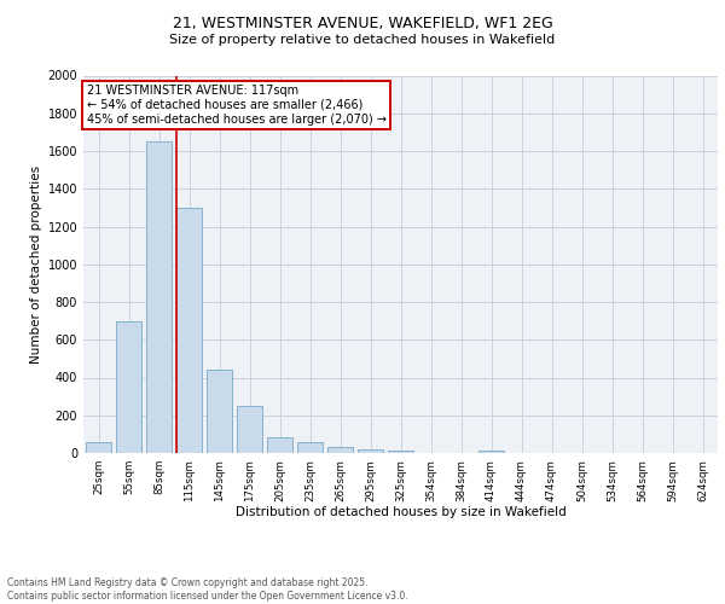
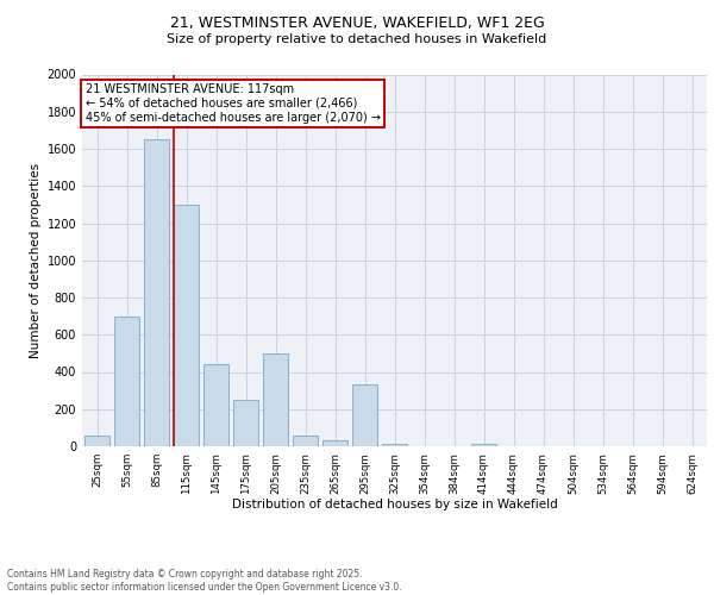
205sqm: 80 -> 500
295sqm: 20 -> 330
